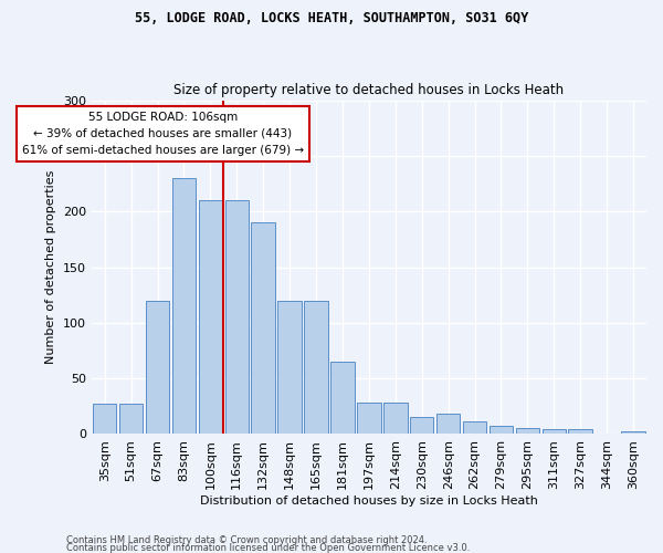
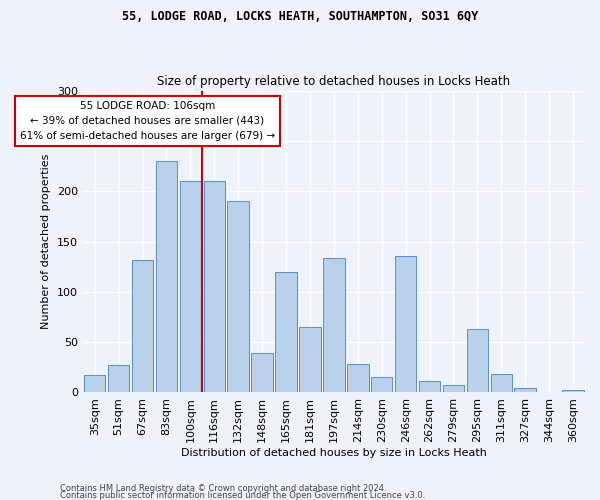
35sqm: 27 -> 17
67sqm: 120 -> 132
148sqm: 120 -> 39
197sqm: 28 -> 134
246sqm: 18 -> 136
295sqm: 5 -> 63
311sqm: 4 -> 18
